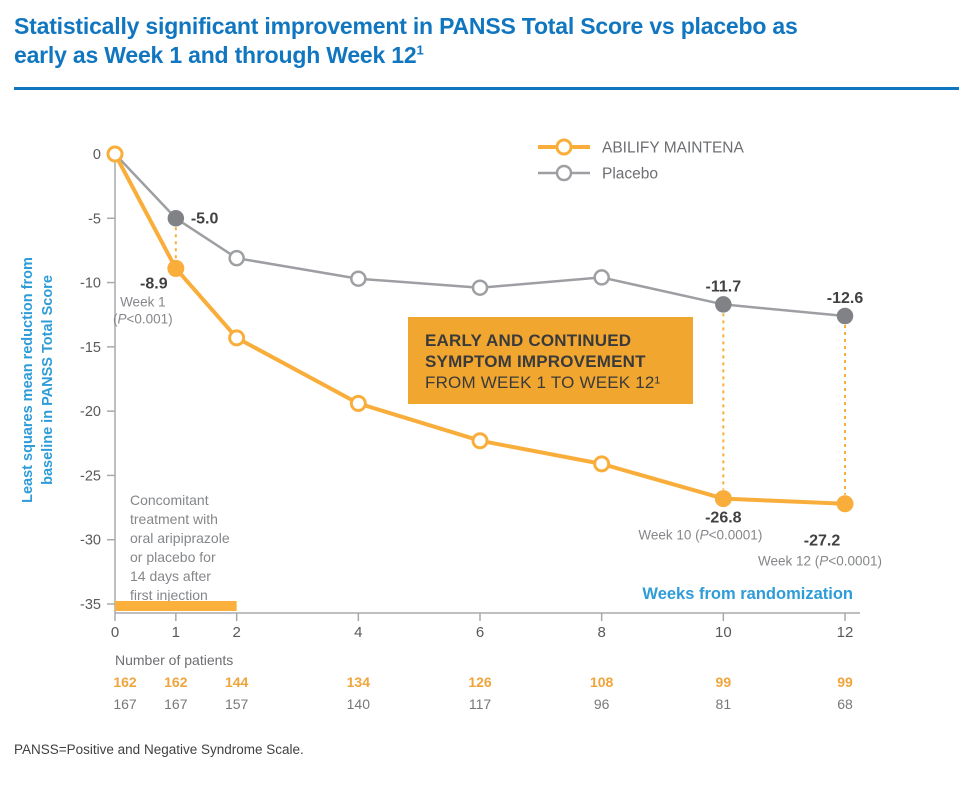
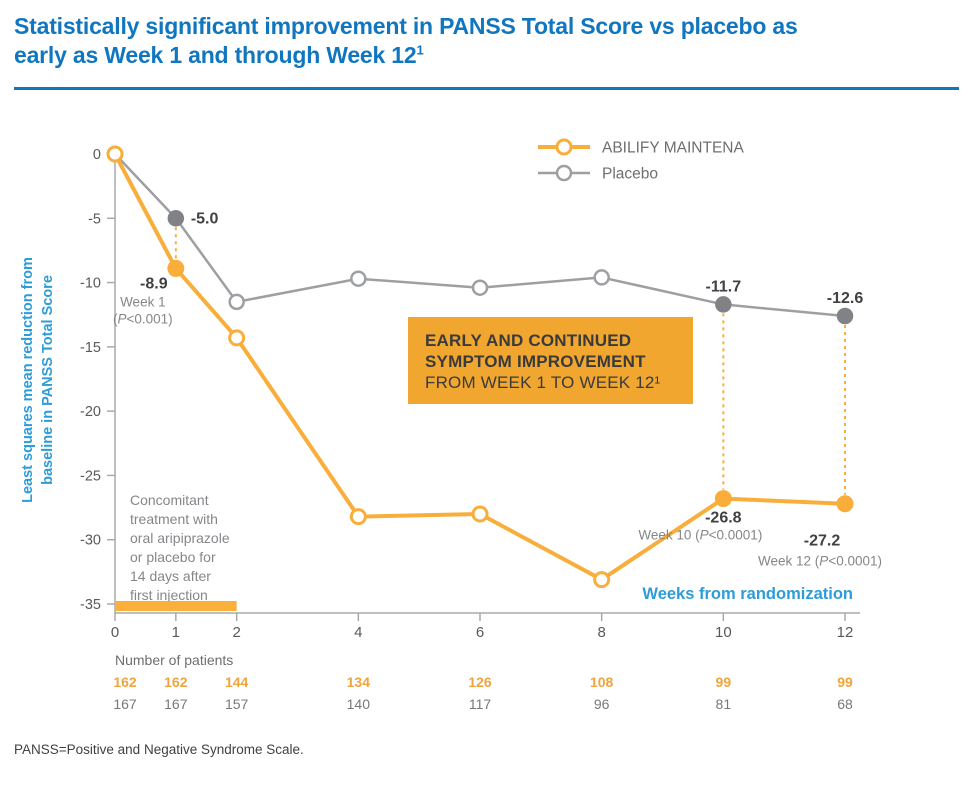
Placebo/2: -8.1 -> -11.5
ABILIFY MAINTENA/4: -19.4 -> -28.2
ABILIFY MAINTENA/6: -22.3 -> -28.0
ABILIFY MAINTENA/8: -24.1 -> -33.1
